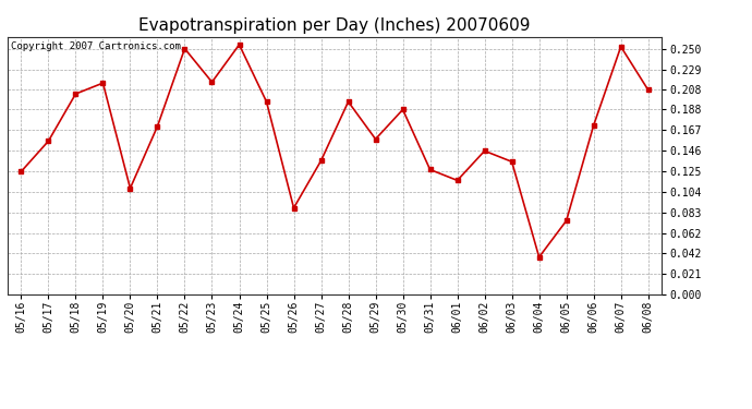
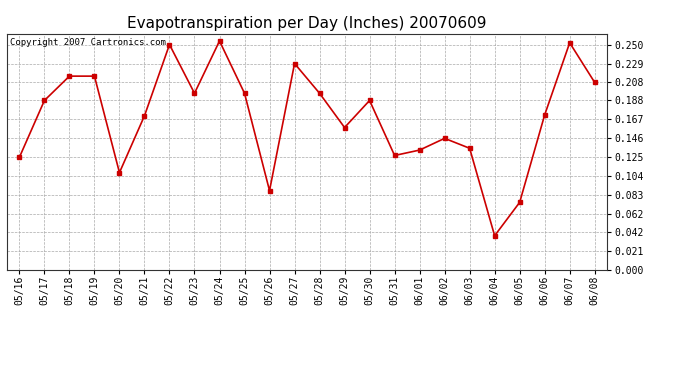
05/17: 0.156 -> 0.188
05/18: 0.204 -> 0.215
05/23: 0.216 -> 0.196
05/27: 0.136 -> 0.229
06/01: 0.116 -> 0.133
